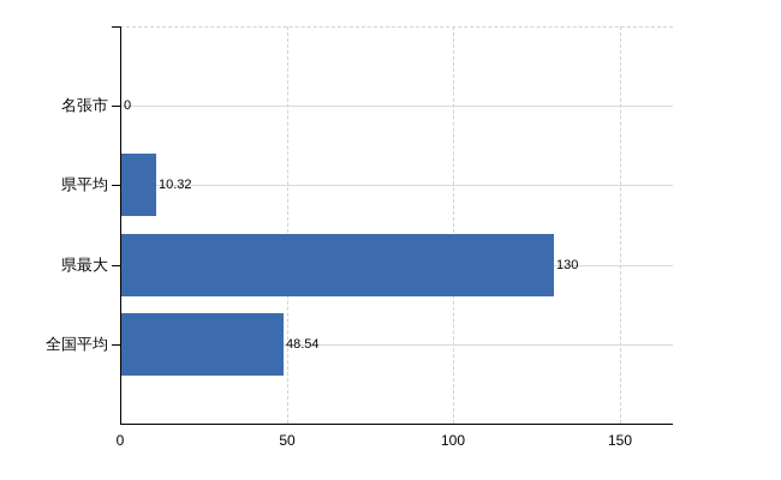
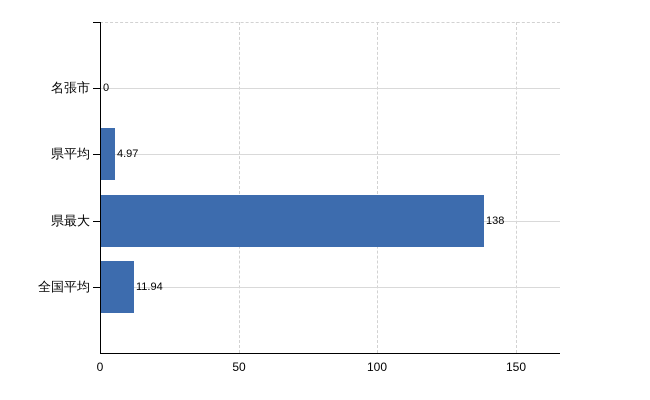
県平均: 10.32 -> 4.97
県最大: 130 -> 138
全国平均: 48.54 -> 11.94
